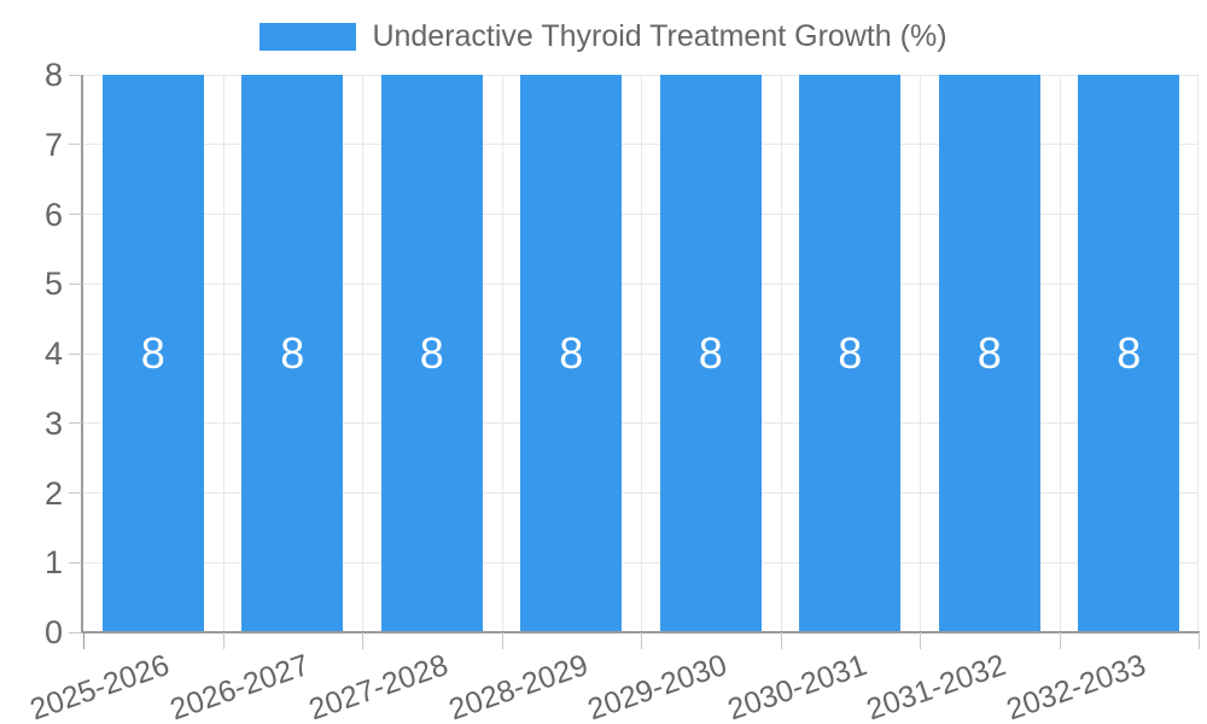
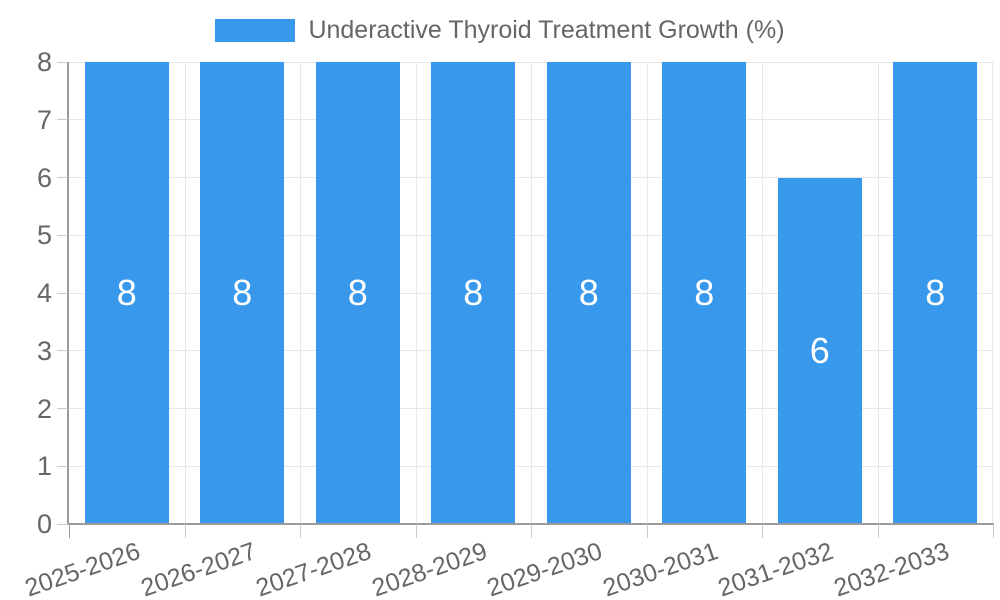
2031-2032: 8 -> 6
